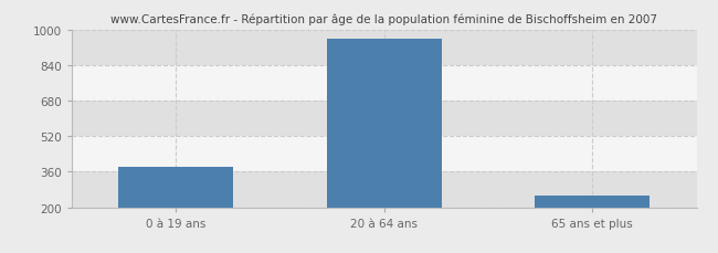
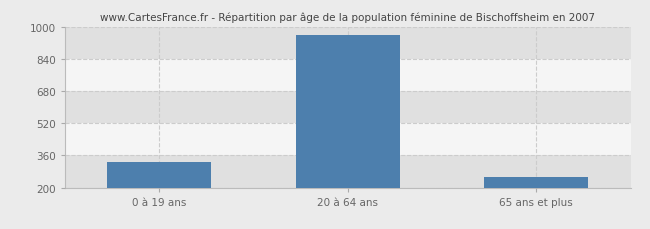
0 à 19 ans: 380 -> 325
